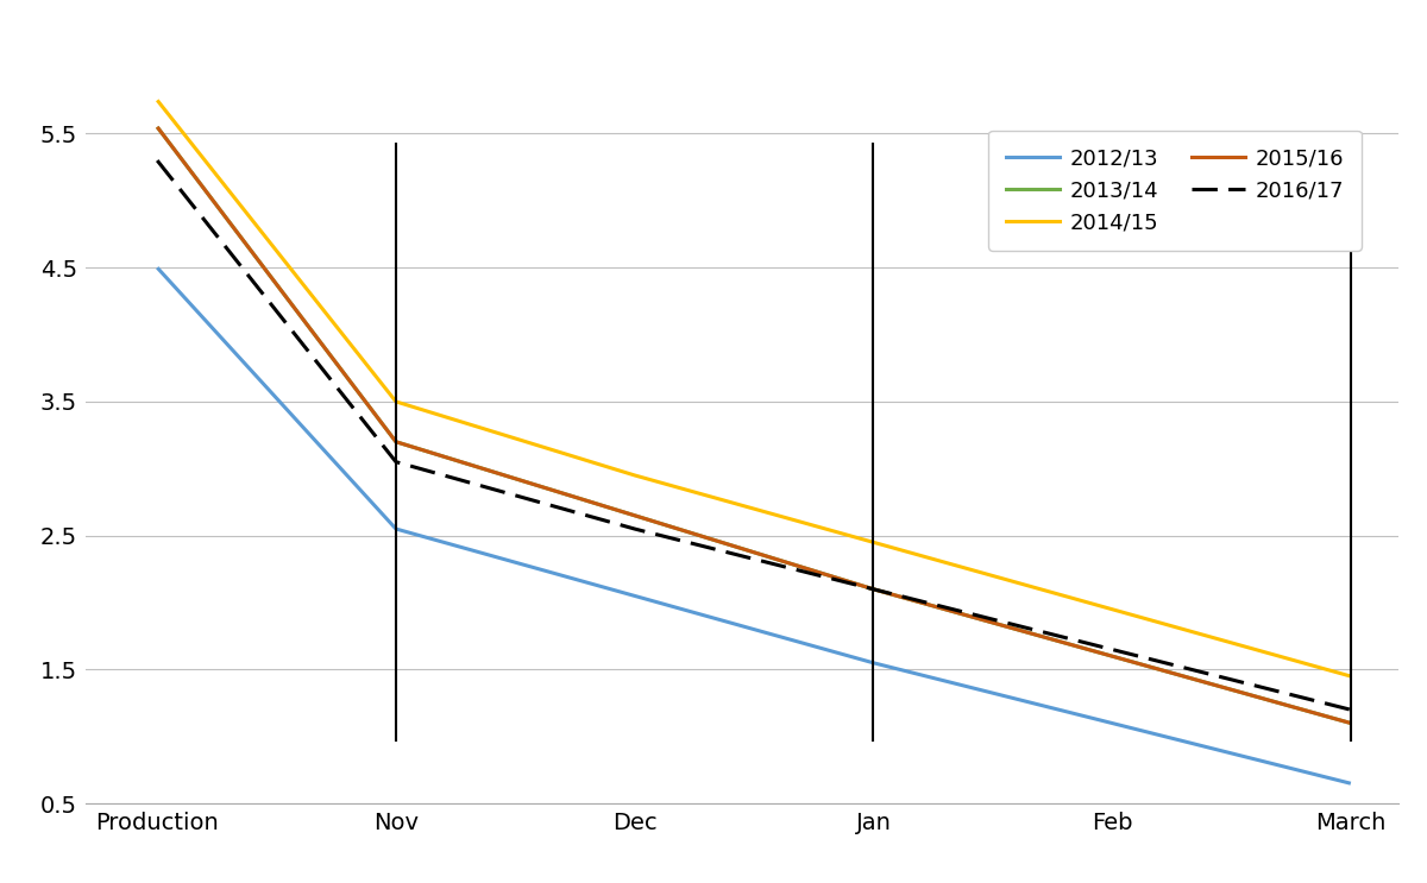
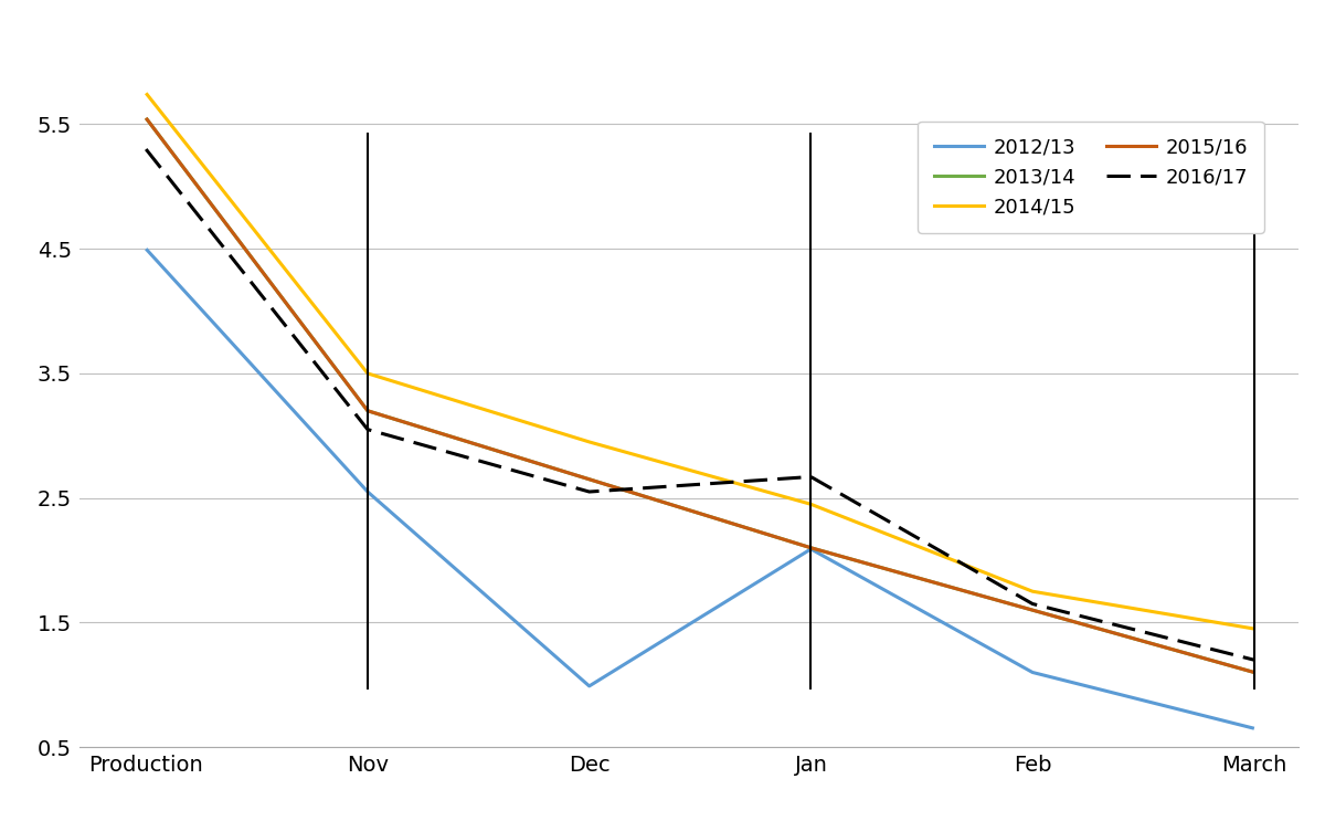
2012/13/Dec: 2.05 -> 0.99
2012/13/Jan: 1.55 -> 2.09
2016/17/Jan: 2.10 -> 2.67
2014/15/Feb: 1.95 -> 1.75
